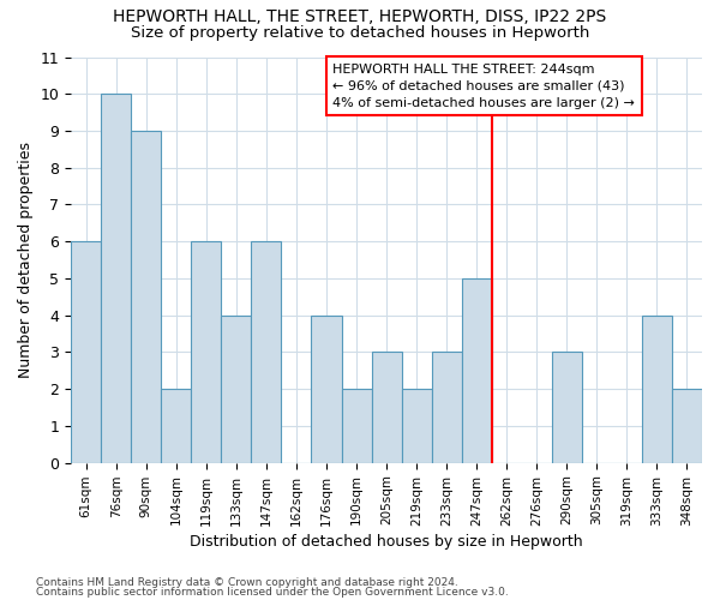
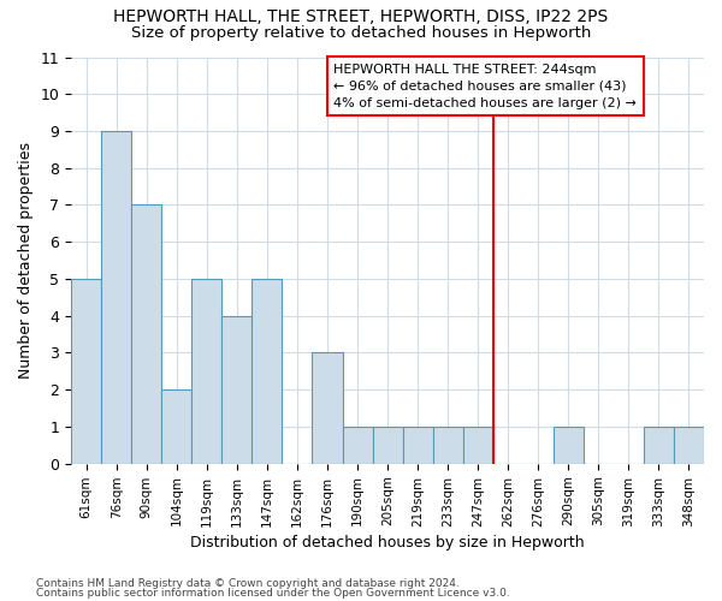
61sqm: 6 -> 5
76sqm: 10 -> 9
90sqm: 9 -> 7
119sqm: 6 -> 5
147sqm: 6 -> 5
176sqm: 4 -> 3
190sqm: 2 -> 1
205sqm: 3 -> 1
219sqm: 2 -> 1
233sqm: 3 -> 1
247sqm: 5 -> 1
290sqm: 3 -> 1
333sqm: 4 -> 1
348sqm: 2 -> 1
